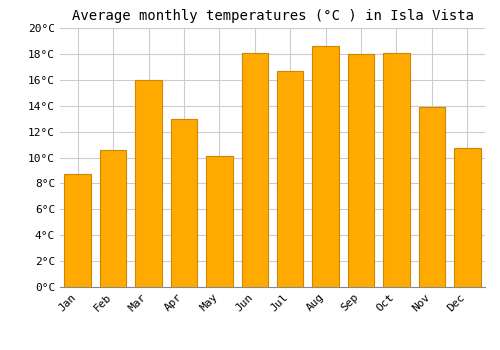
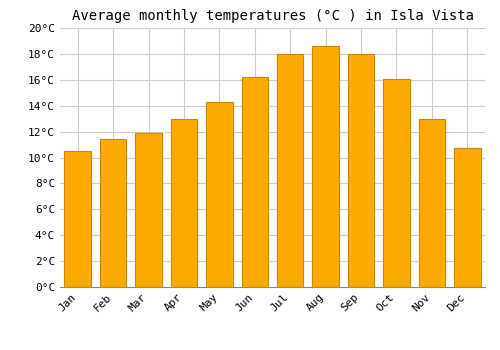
Jan: 8.7°C -> 10.5°C
Feb: 10.6°C -> 11.4°C
Mar: 16.0°C -> 11.9°C
May: 10.1°C -> 14.3°C
Jun: 18.1°C -> 16.2°C
Jul: 16.7°C -> 18.0°C
Oct: 18.1°C -> 16.1°C
Nov: 13.9°C -> 13.0°C
